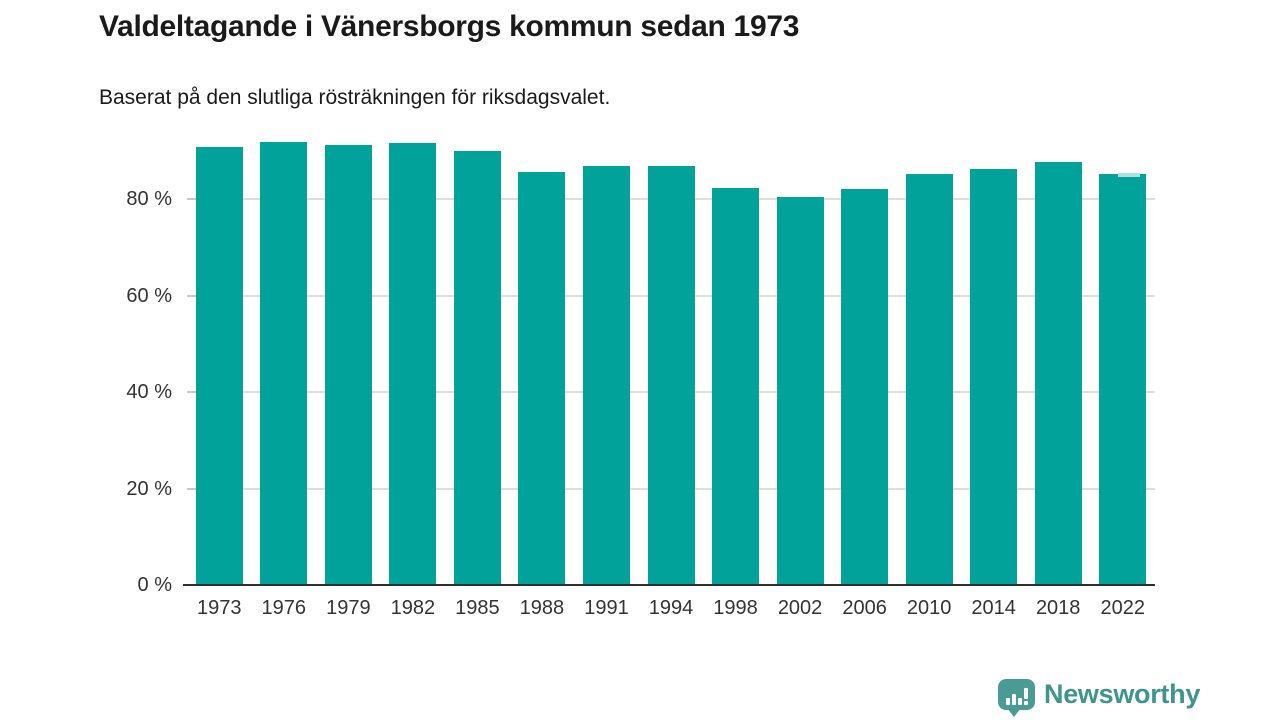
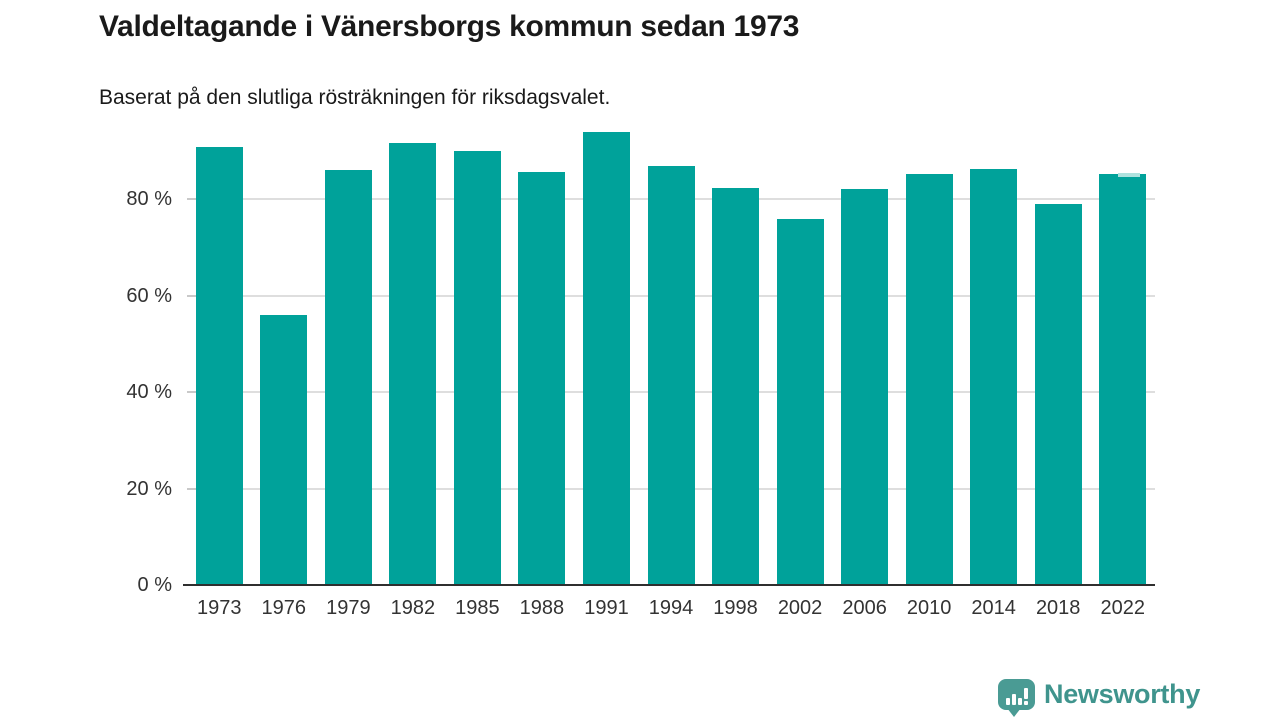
1976: 92% -> 56%
1979: 91% -> 86%
1991: 87% -> 94%
2002: 80% -> 76%
2018: 88% -> 79%
